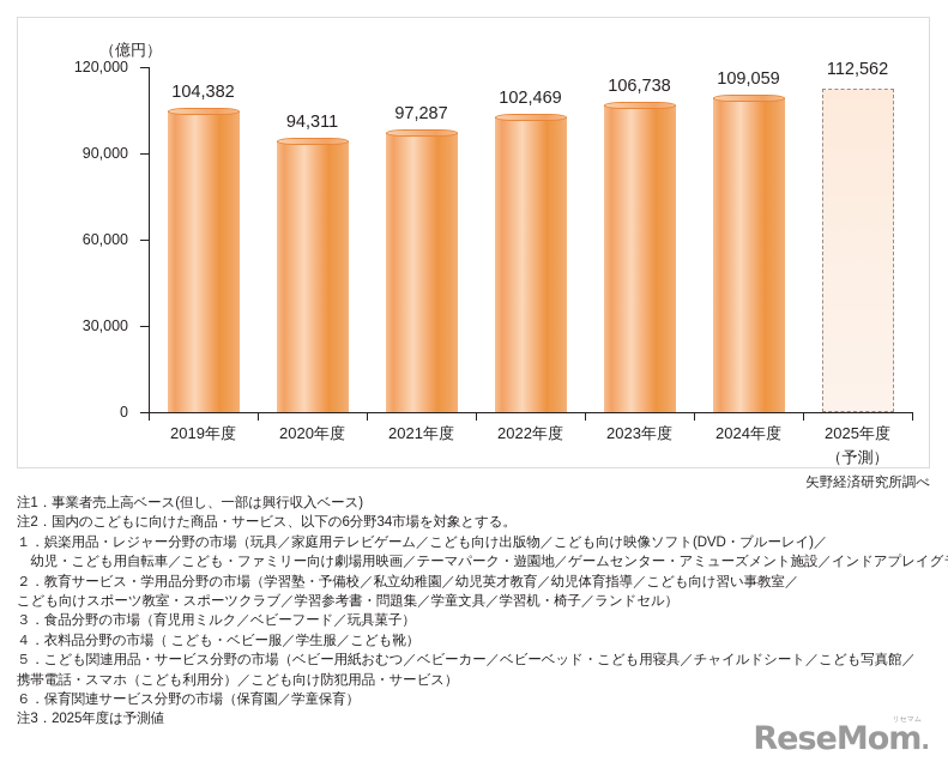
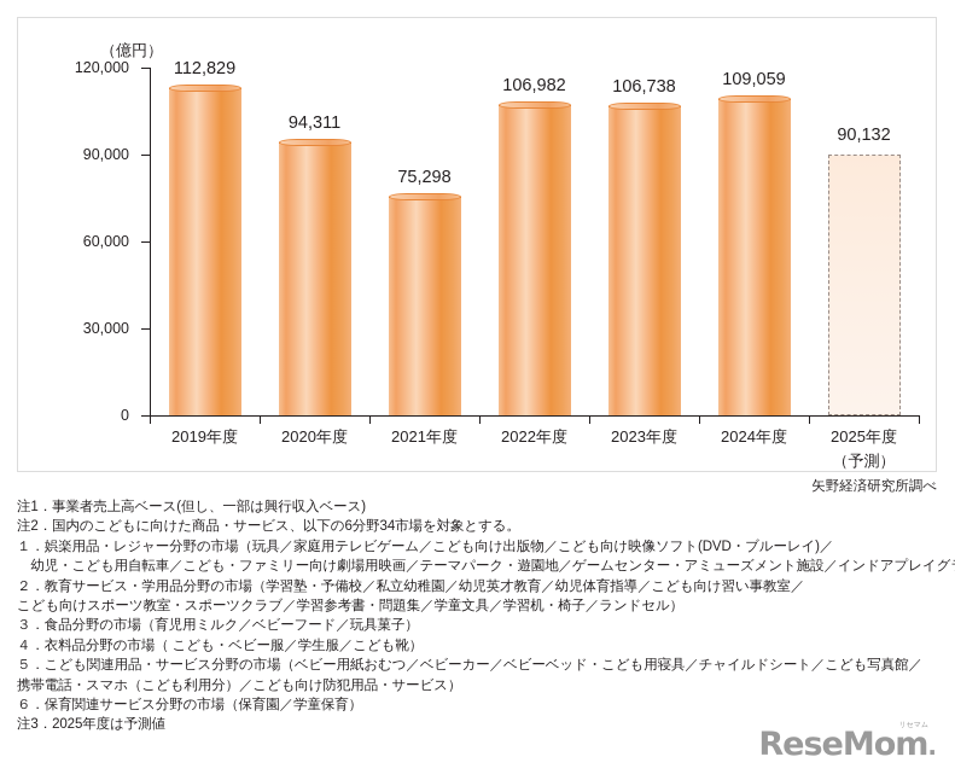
2019年度: 104,382 -> 112,829
2021年度: 97,287 -> 75,298
2022年度: 102,469 -> 106,982
2025年度: 112,562 -> 90,132
